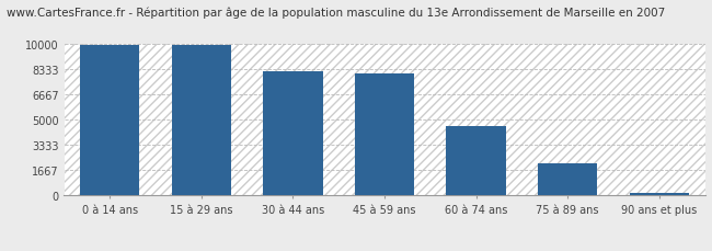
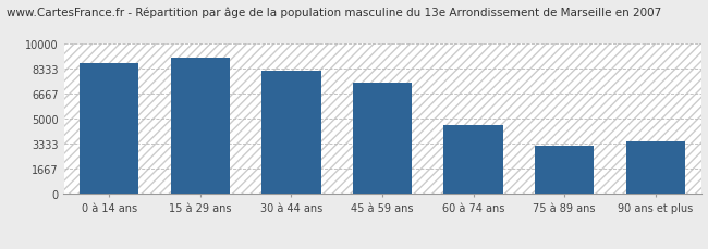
0 à 14 ans: 10000 -> 8700
15 à 29 ans: 10000 -> 9100
45 à 59 ans: 8000 -> 7400
75 à 89 ans: 2100 -> 3200
90 ans et plus: 200 -> 3500
